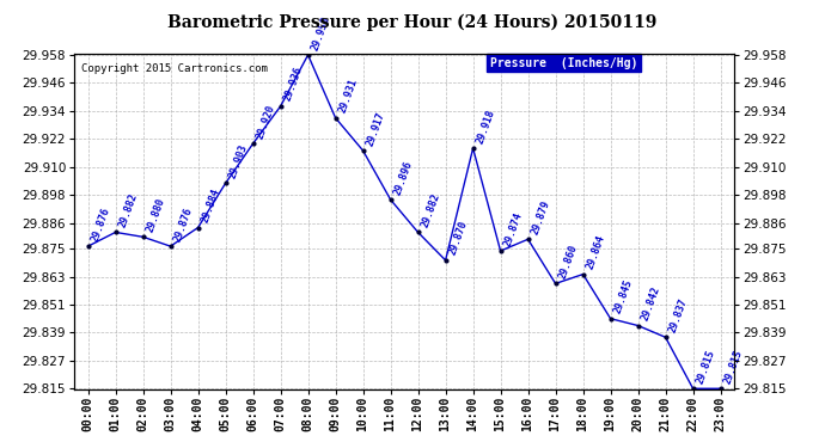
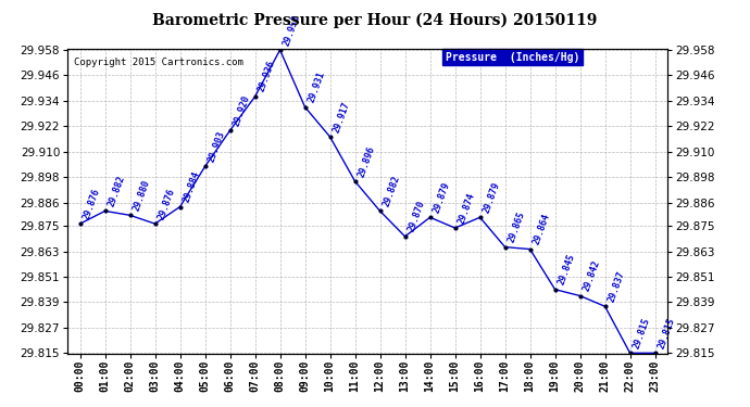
14:00: 29.918 -> 29.879
17:00: 29.860 -> 29.865
